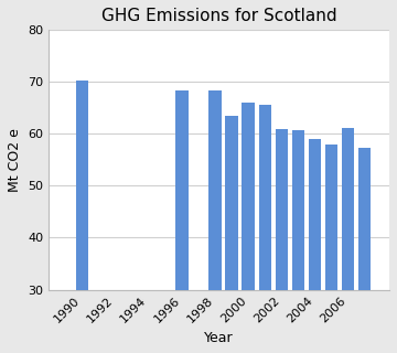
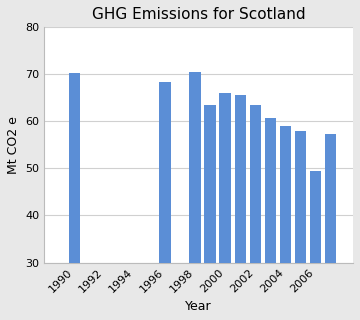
1998: 68.3 -> 70.5
2002: 61.0 -> 63.5
2006: 61.2 -> 49.5
